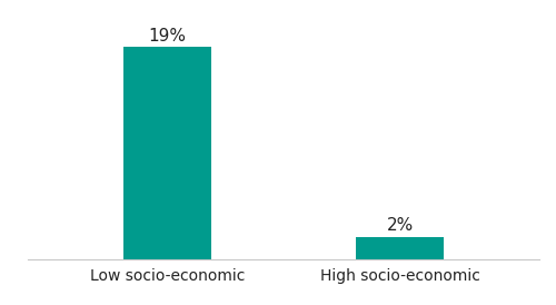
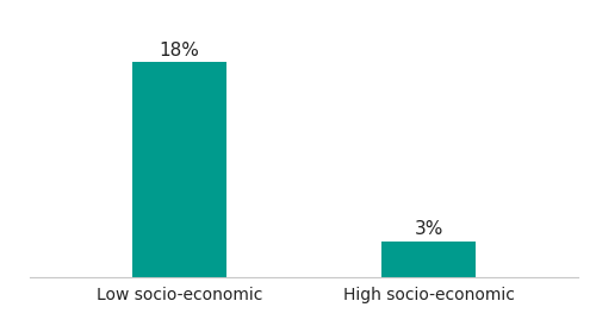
Low socio-economic: 19% -> 18%
High socio-economic: 2% -> 3%
